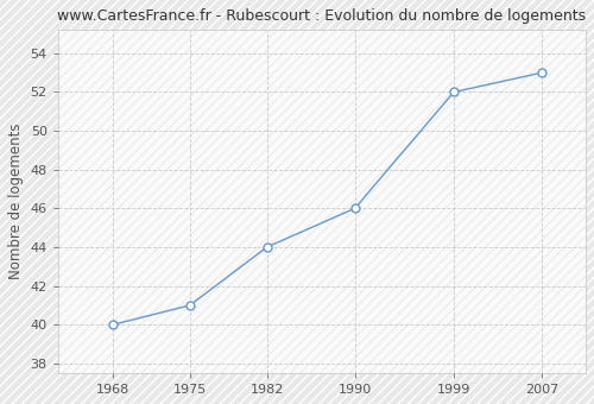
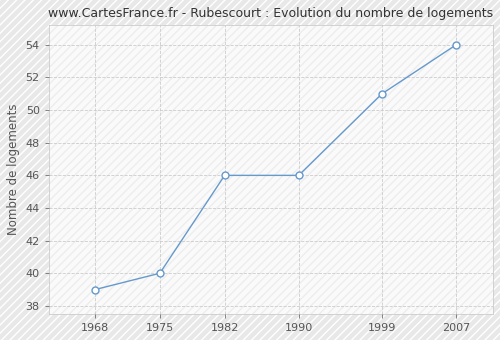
1968: 40 -> 39
1975: 41 -> 40
1982: 44 -> 46
1999: 52 -> 51
2007: 53 -> 54
